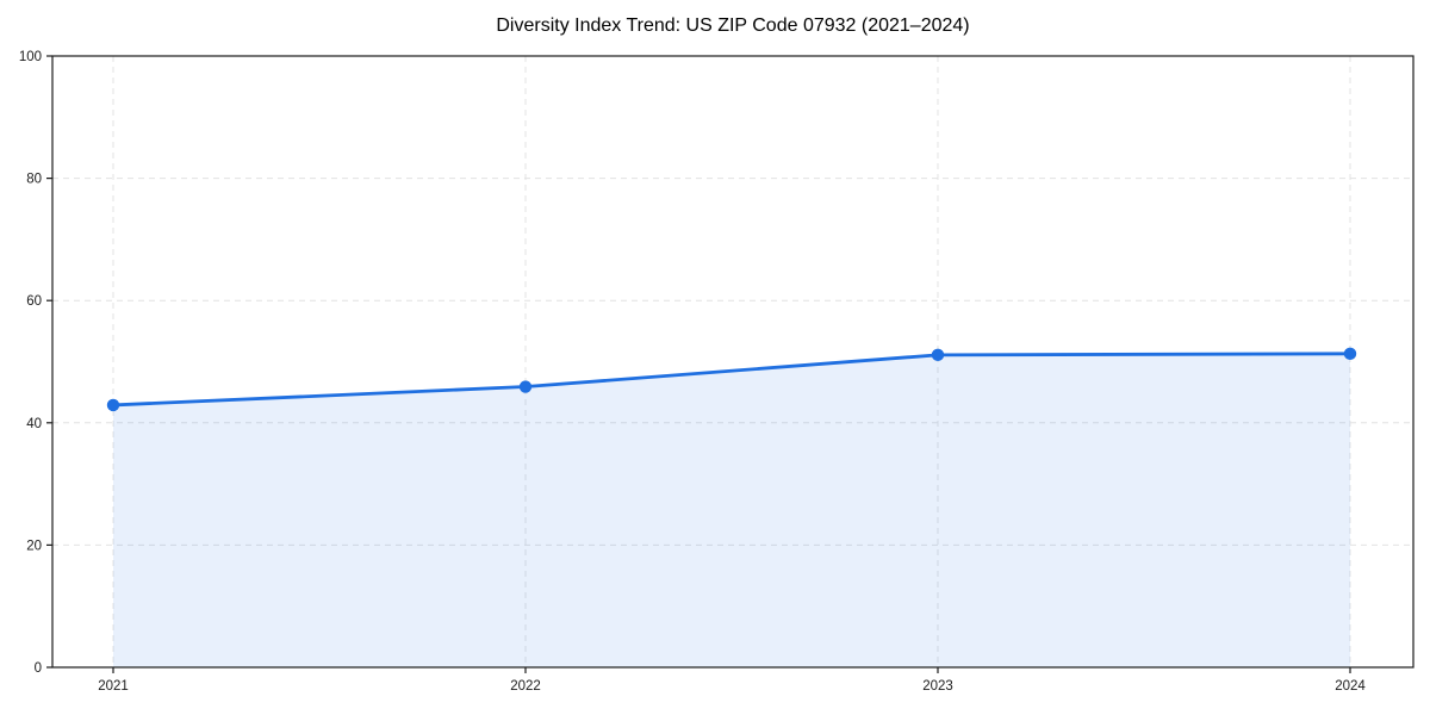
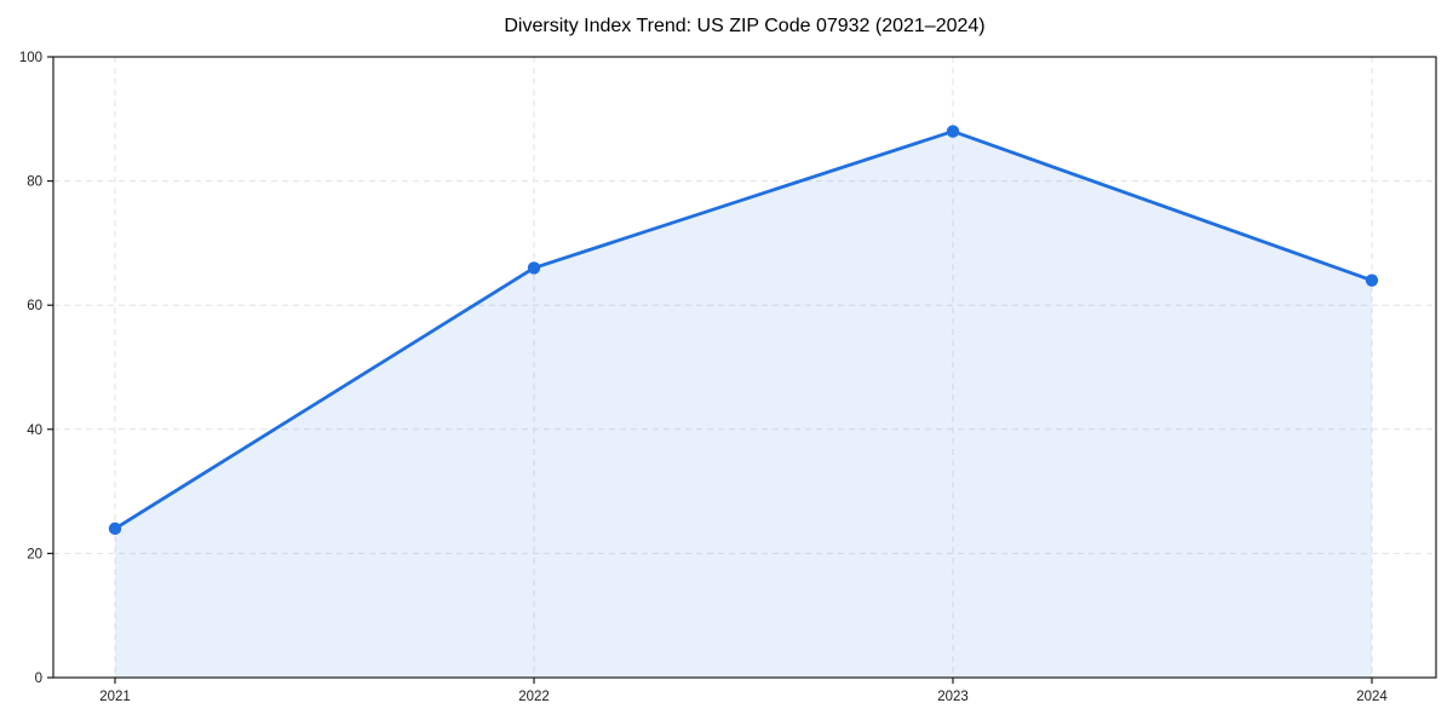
2021: 43 -> 24
2022: 46 -> 66
2023: 51 -> 88
2024: 51 -> 64
